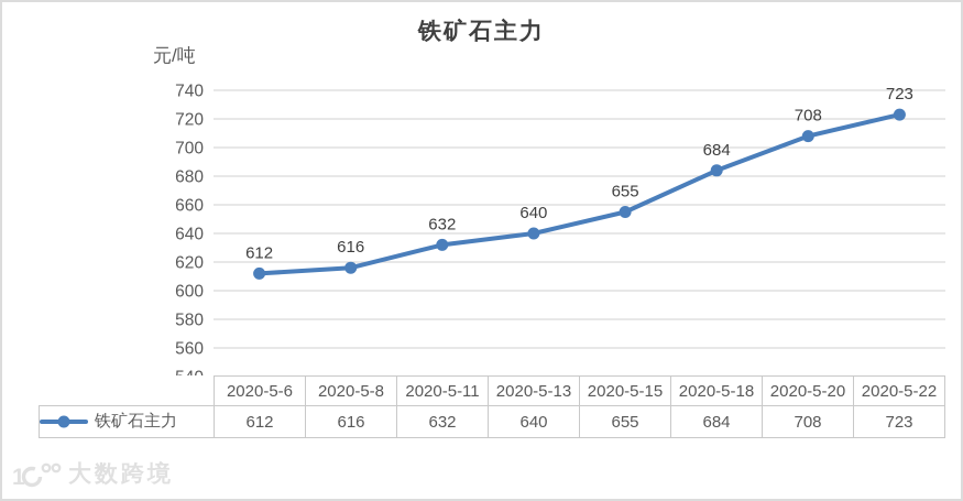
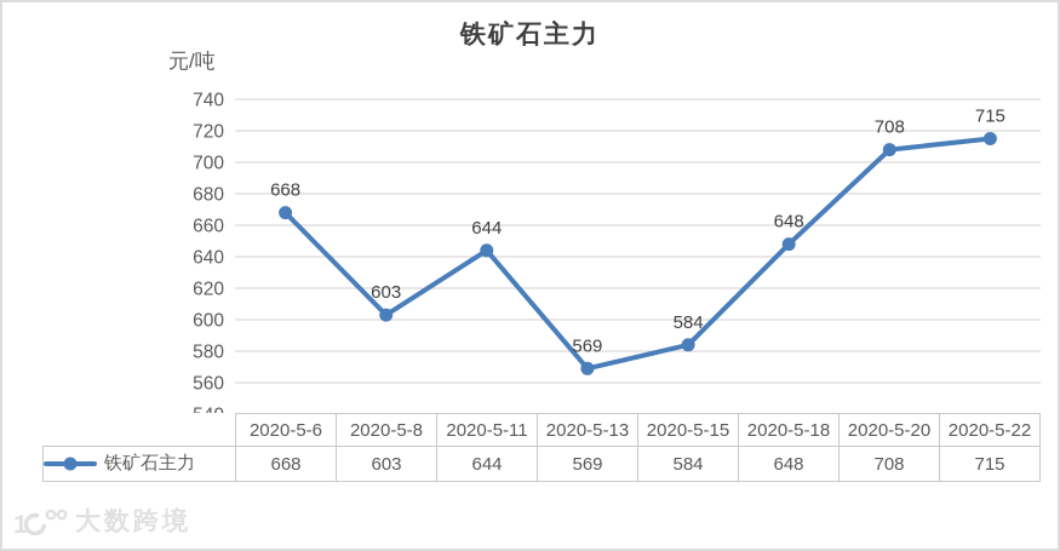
2020-5-6: 612 -> 668
2020-5-8: 616 -> 603
2020-5-11: 632 -> 644
2020-5-13: 640 -> 569
2020-5-15: 655 -> 584
2020-5-18: 684 -> 648
2020-5-22: 723 -> 715
